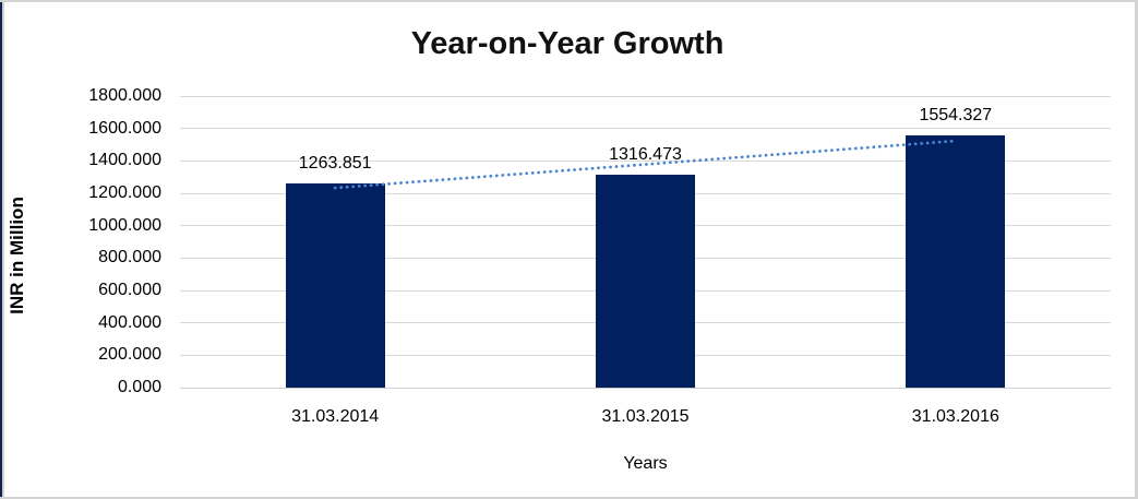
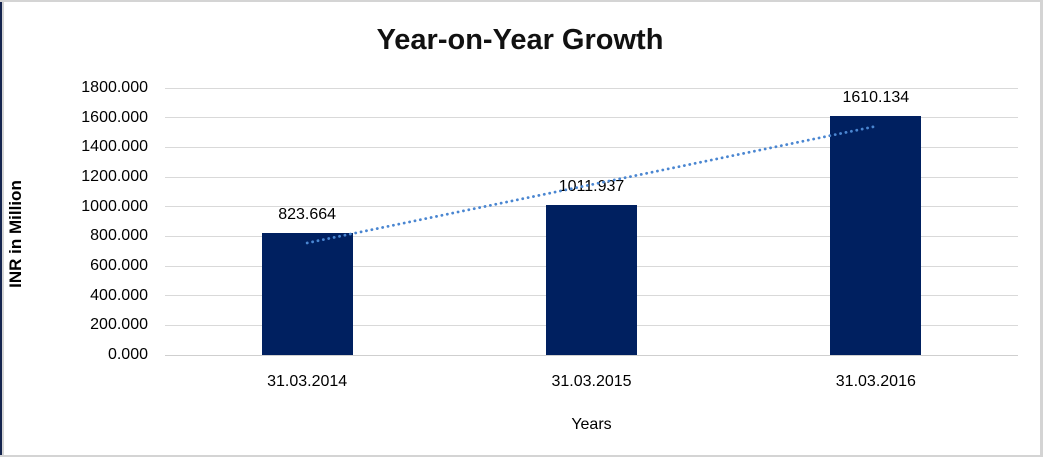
31.03.2014: 1263.851 -> 823.664
31.03.2015: 1316.473 -> 1011.937
31.03.2016: 1554.327 -> 1610.134
